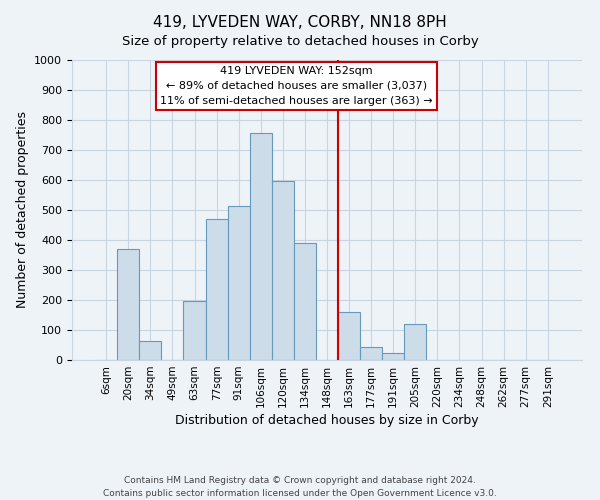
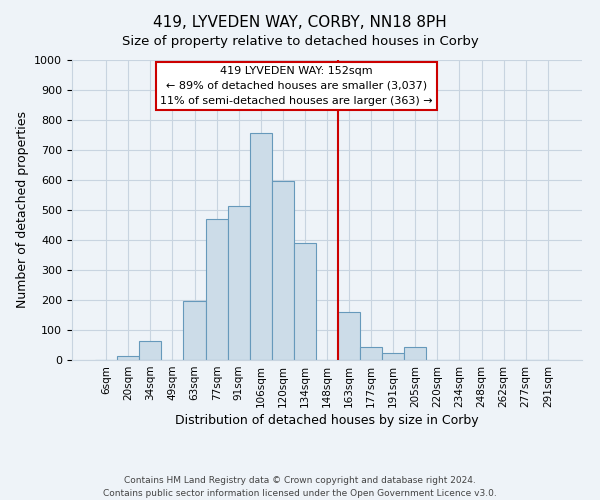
20sqm: 370 -> 15
205sqm: 120 -> 44
